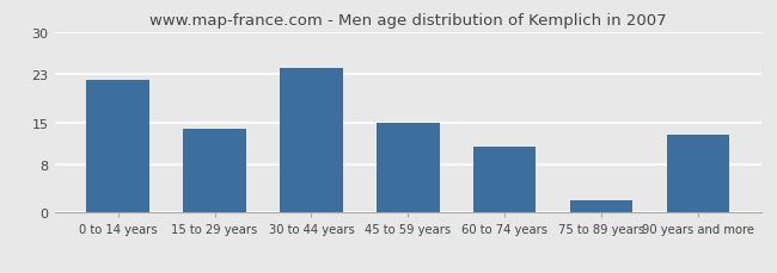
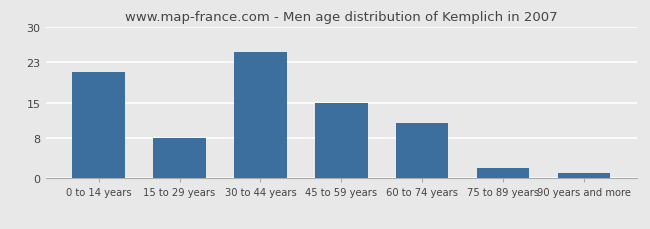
0 to 14 years: 22 -> 21
15 to 29 years: 14 -> 8
30 to 44 years: 24 -> 25
90 years and more: 13 -> 1
